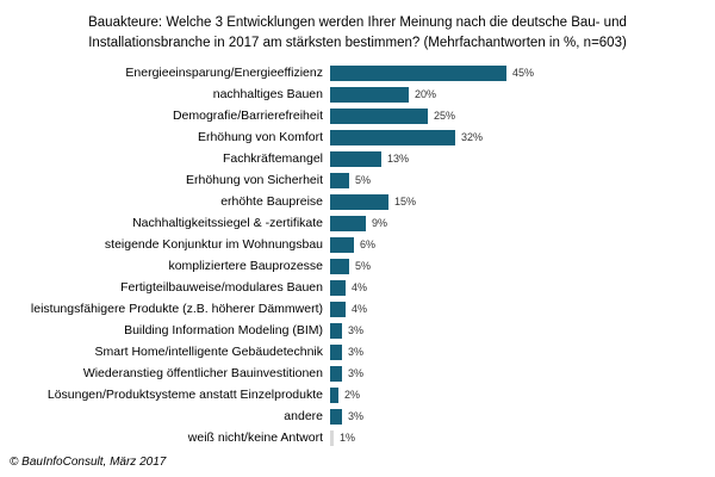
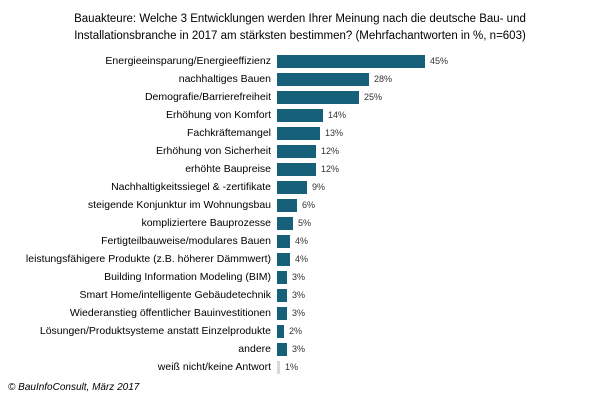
nachhaltiges Bauen: 20% -> 28%
Erhöhung von Komfort: 32% -> 14%
Erhöhung von Sicherheit: 5% -> 12%
erhöhte Baupreise: 15% -> 12%
